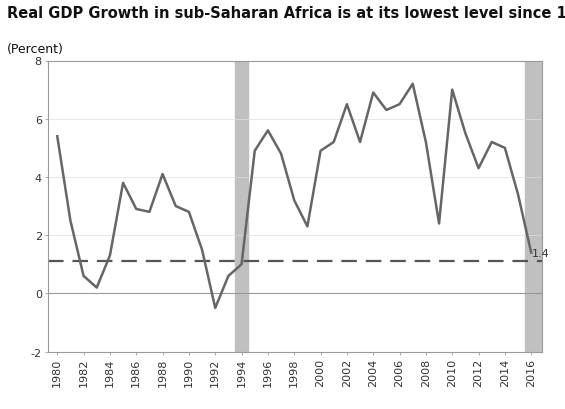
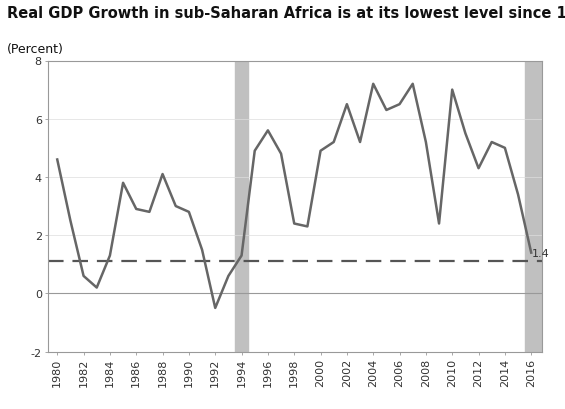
1980: 5.4 -> 4.6
1994: 1.0 -> 1.3
1998: 3.2 -> 2.4
2004: 6.9 -> 7.2
